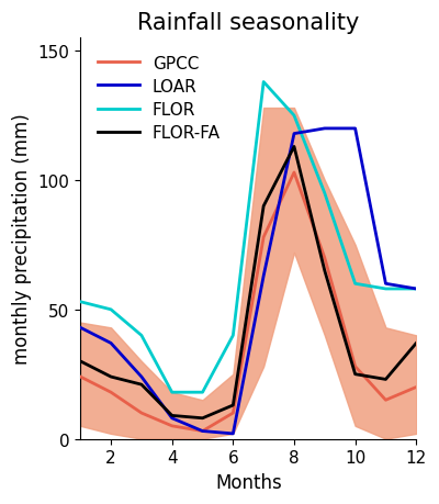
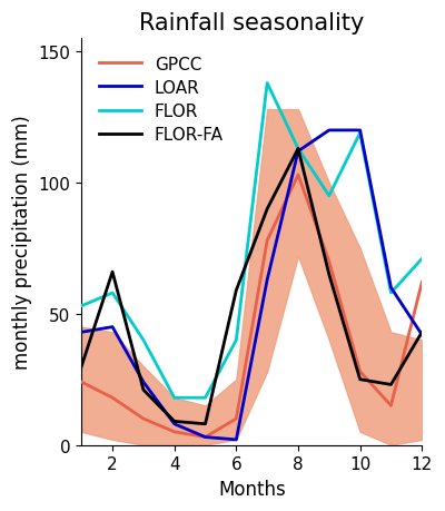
LOAR/2: 37 -> 45
FLOR/2: 50 -> 58
FLOR-FA/2: 24 -> 66
FLOR-FA/6: 13 -> 59
LOAR/8: 118 -> 112
FLOR/8: 125 -> 113
FLOR/10: 60 -> 119
GPCC/12: 20 -> 62
LOAR/12: 58 -> 42
FLOR/12: 58 -> 71
FLOR-FA/12: 37 -> 43
